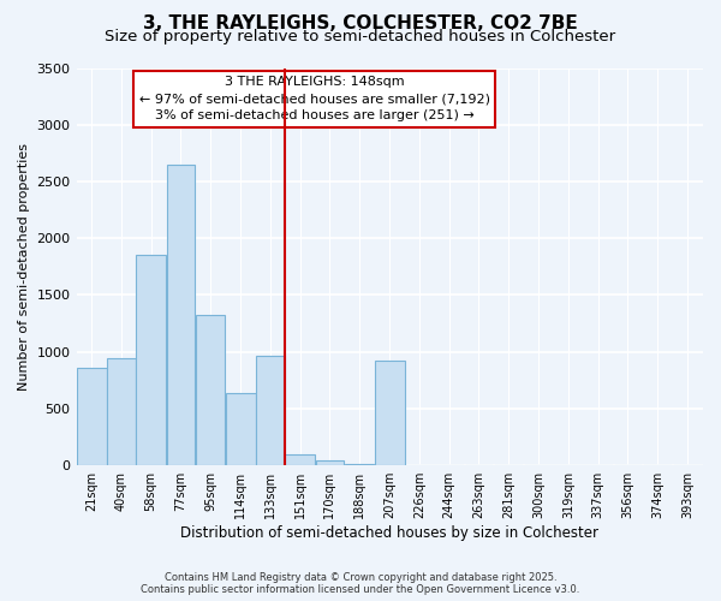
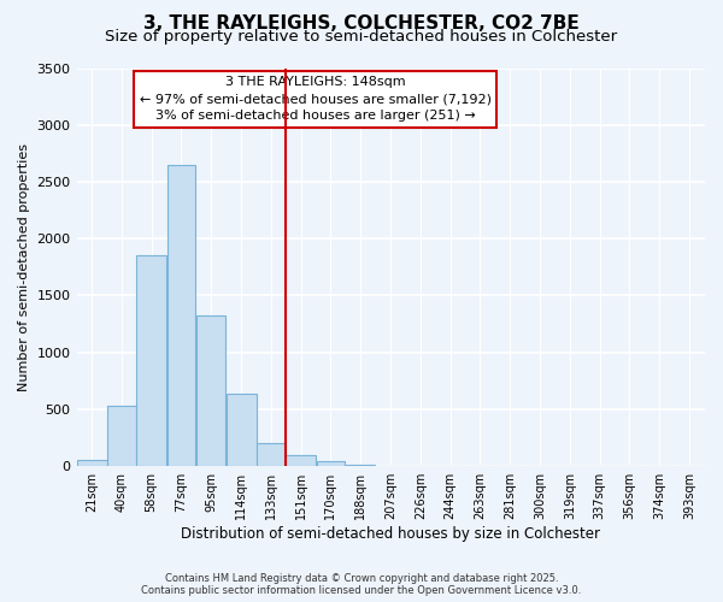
21sqm: 860 -> 60
40sqm: 940 -> 530
133sqm: 960 -> 200
207sqm: 920 -> 0
